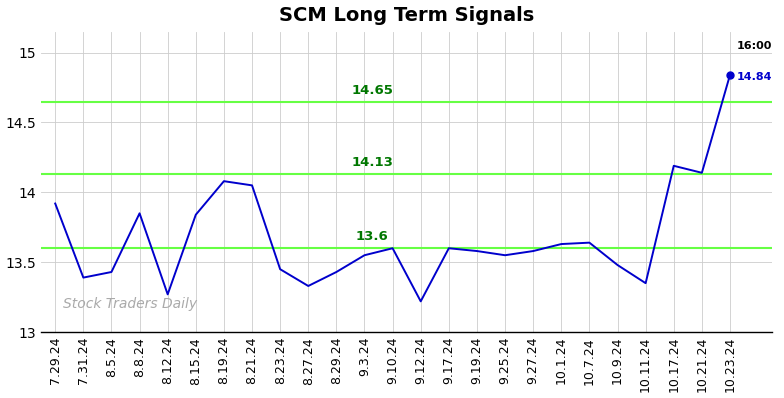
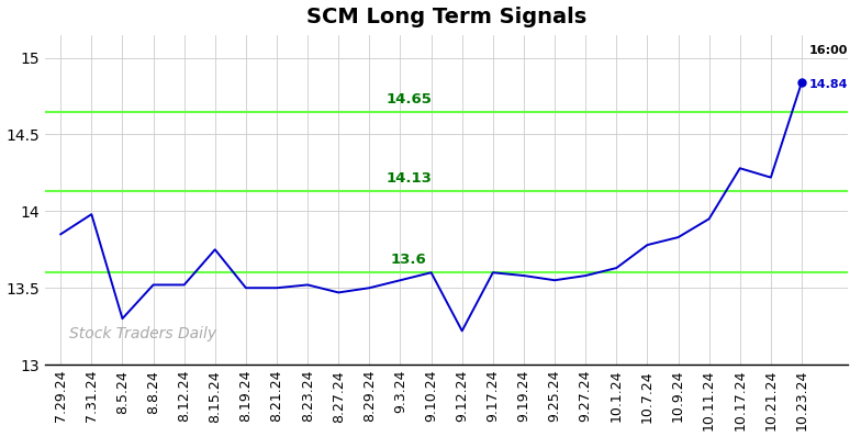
7.29.24: 13.92 -> 13.85
7.31.24: 13.39 -> 13.98
8.5.24: 13.43 -> 13.30
8.8.24: 13.85 -> 13.52
8.12.24: 13.27 -> 13.52
8.15.24: 13.84 -> 13.75
8.19.24: 14.08 -> 13.50
8.21.24: 14.05 -> 13.50
8.23.24: 13.45 -> 13.52
8.27.24: 13.33 -> 13.47
8.29.24: 13.43 -> 13.50
10.7.24: 13.64 -> 13.78
10.9.24: 13.48 -> 13.83
10.11.24: 13.35 -> 13.95
10.17.24: 14.19 -> 14.28
10.21.24: 14.14 -> 14.22
